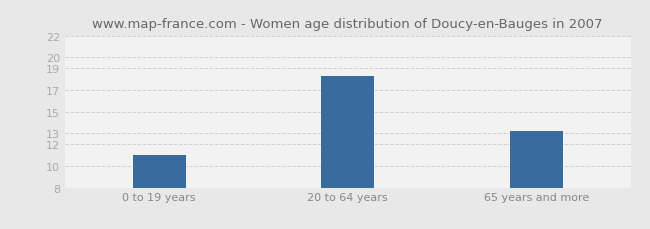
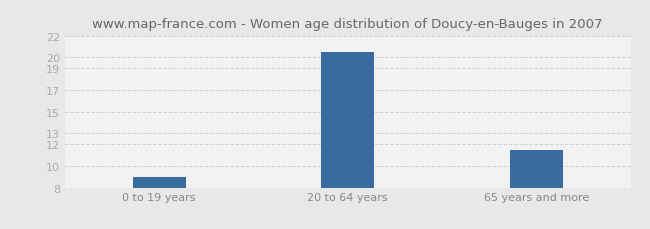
0 to 19 years: 11.0 -> 9.0
20 to 64 years: 18.3 -> 20.5
65 years and more: 13.2 -> 11.5
